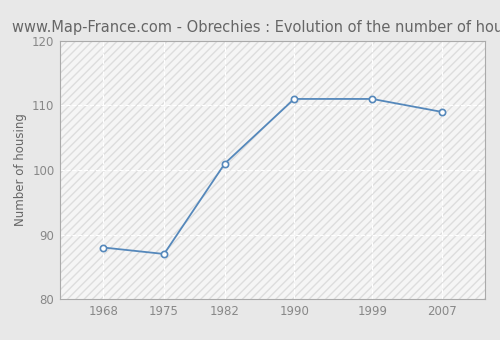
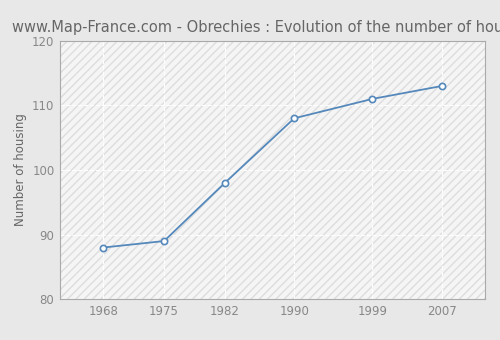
1975: 87 -> 89
1982: 101 -> 98
1990: 111 -> 108
2007: 109 -> 113
